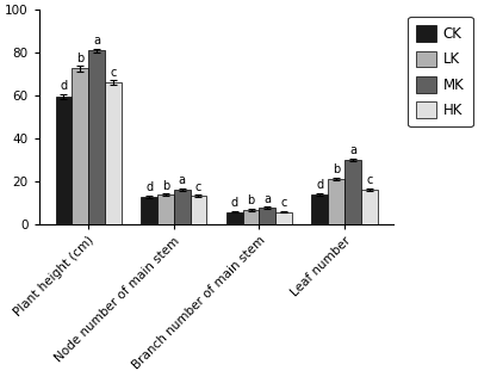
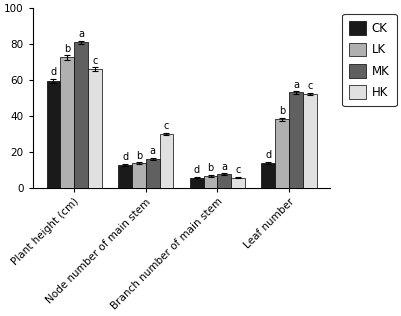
HK/Node number of main stem: 13 -> 30
LK/Leaf number: 21 -> 38
MK/Leaf number: 30 -> 53
HK/Leaf number: 16 -> 52
